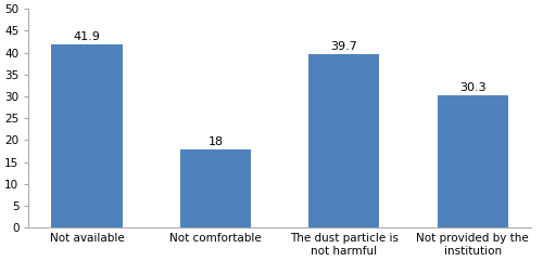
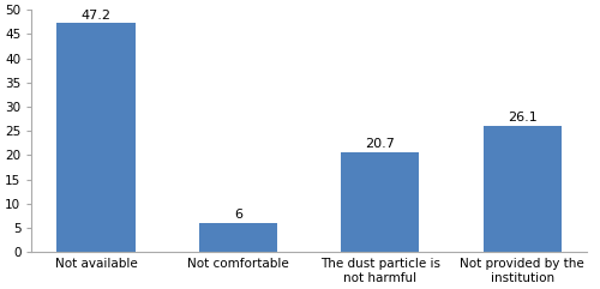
Not available: 41.9 -> 47.2
Not comfortable: 18 -> 6
The dust particle is not harmful: 39.7 -> 20.7
Not provided by the institution: 30.3 -> 26.1
